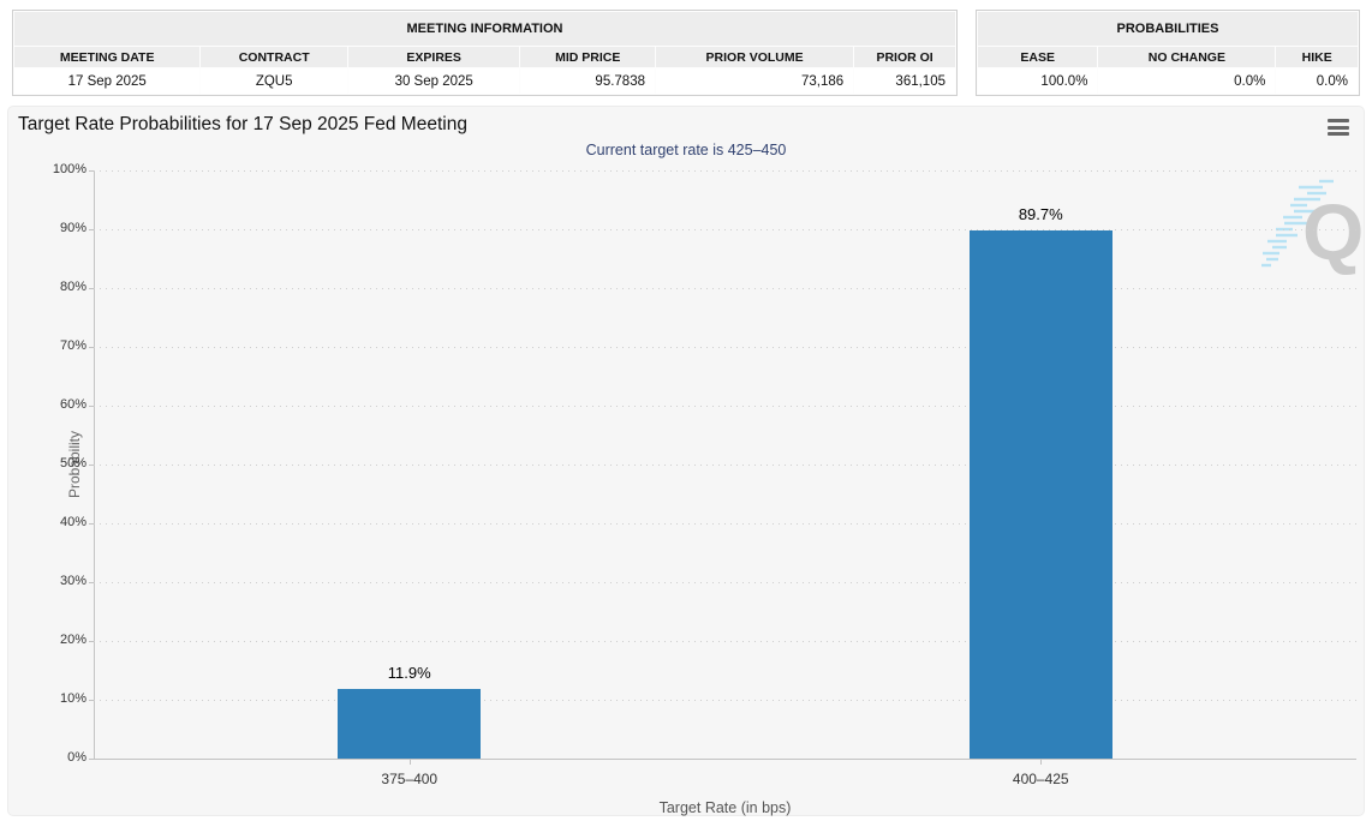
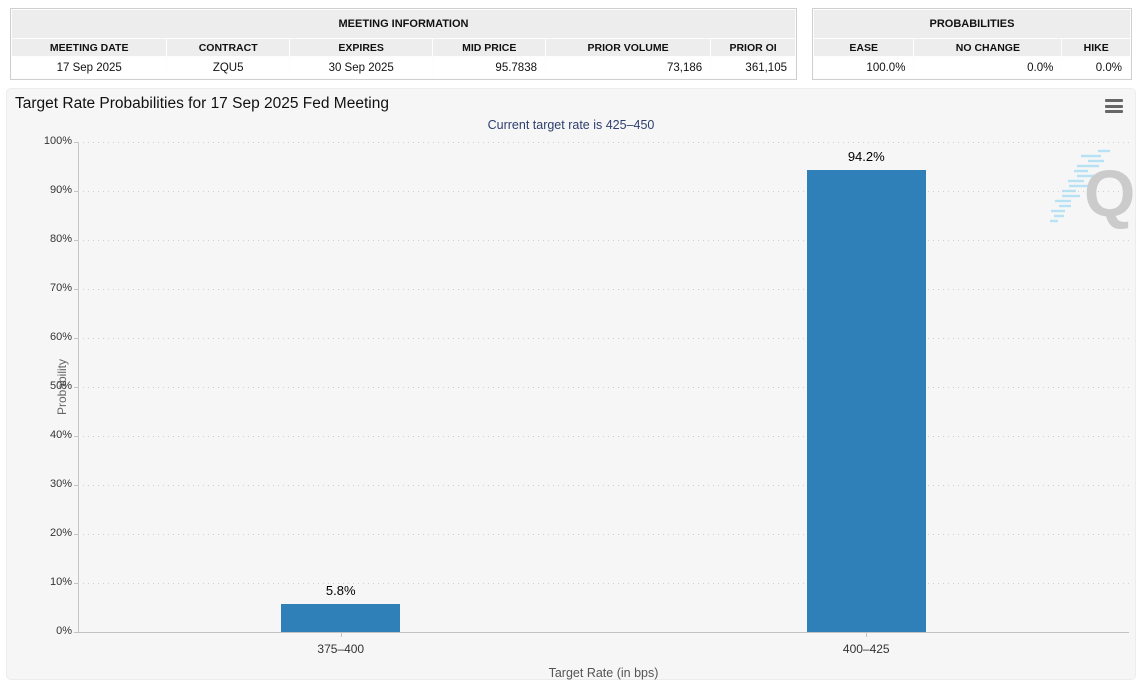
375–400: 11.9% -> 5.8%
400–425: 89.7% -> 94.2%
